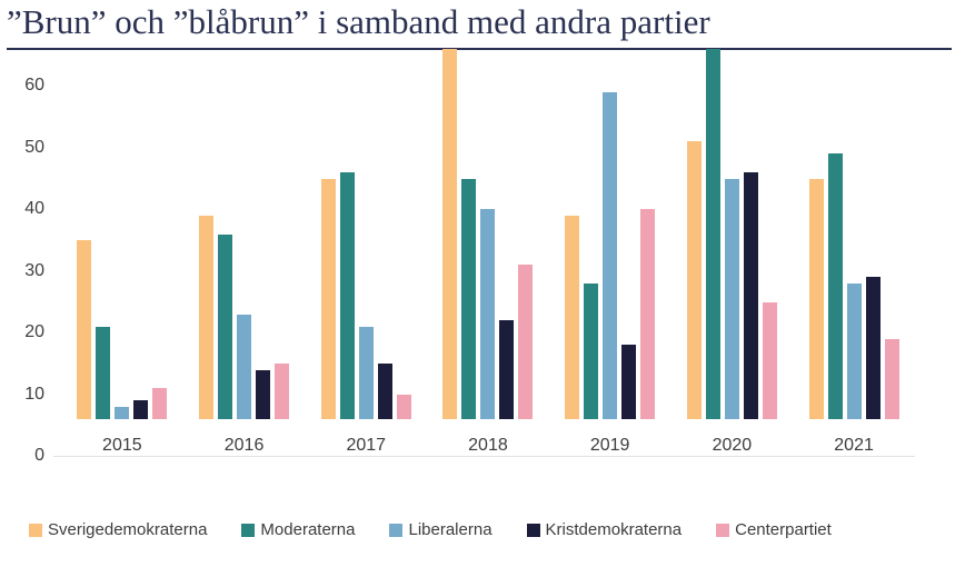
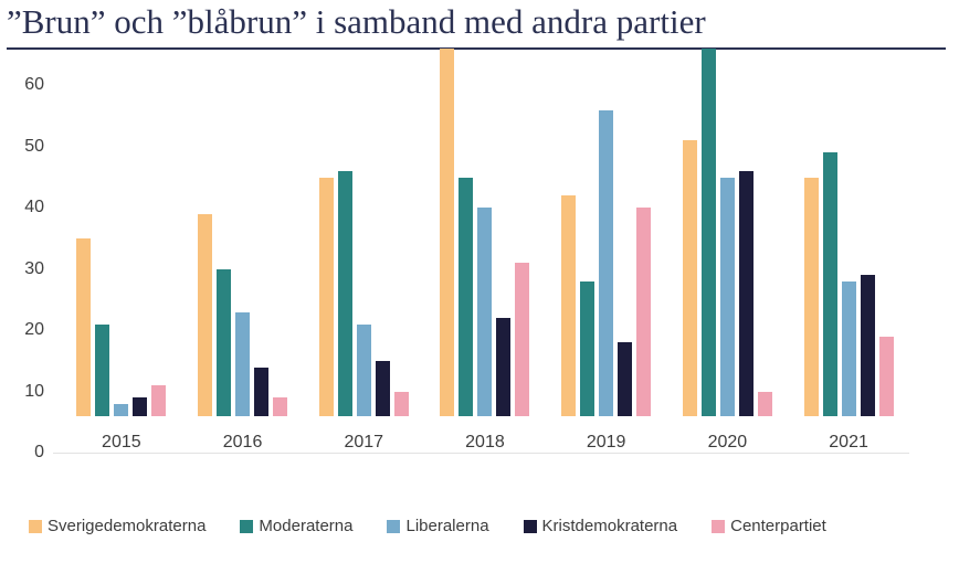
Moderaterna/2016: 30 -> 24
Centerpartiet/2016: 9 -> 3
Sverigedemokraterna/2019: 33 -> 36
Liberalerna/2019: 53 -> 50
Centerpartiet/2020: 19 -> 4
